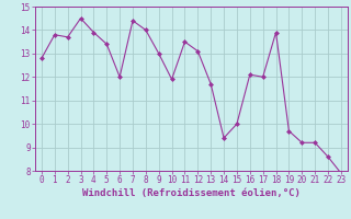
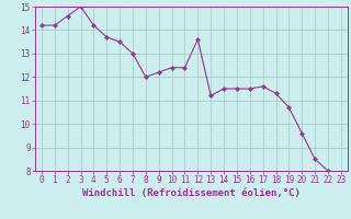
0: 12.8 -> 14.2
1: 13.8 -> 14.2
2: 13.7 -> 14.6
3: 14.5 -> 15.0
4: 13.9 -> 14.2
5: 13.4 -> 13.7
6: 12.0 -> 13.5
7: 14.4 -> 13.0
8: 14.0 -> 12.0
9: 13.0 -> 12.2
10: 11.9 -> 12.4
11: 13.5 -> 12.4
12: 13.1 -> 13.6
13: 11.7 -> 11.2
14: 9.4 -> 11.5
15: 10.0 -> 11.5
16: 12.1 -> 11.5
17: 12.0 -> 11.6
18: 13.9 -> 11.3
19: 9.7 -> 10.7
20: 9.2 -> 9.6
21: 9.2 -> 8.5
22: 8.6 -> 8.0
